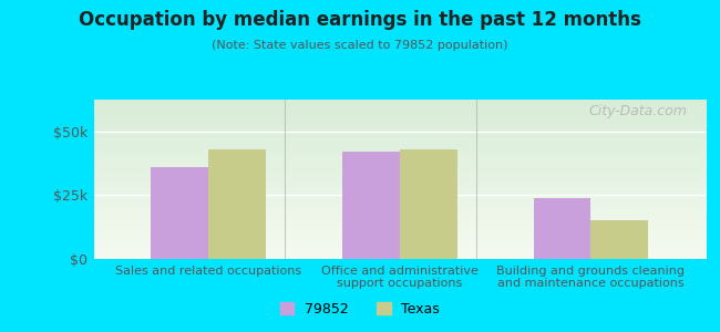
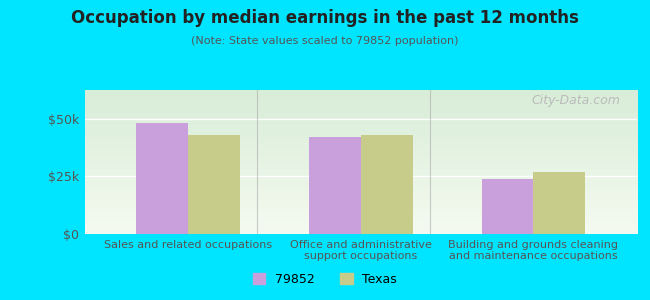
79852/Sales and related occupations: $36k -> $48k
Texas/Building and grounds cleaning and maintenance occupations: $15k -> $27k
